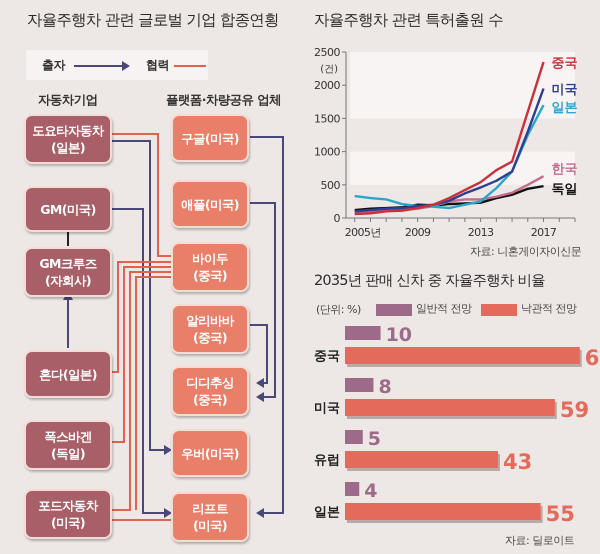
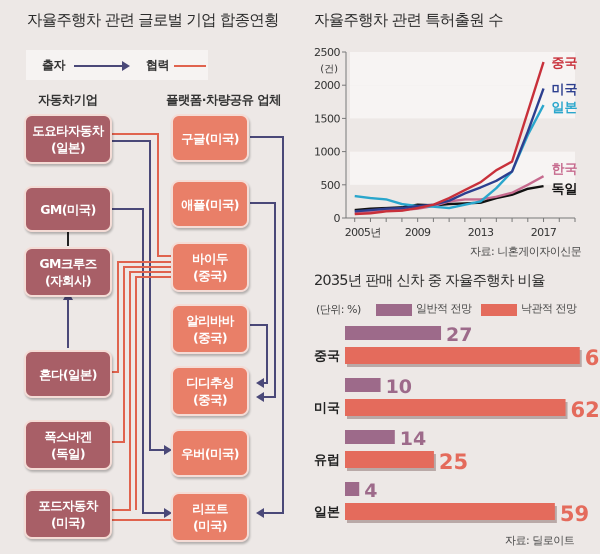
2035년 판매 신차 중 자율주행차 비율/일반적 전망/중국: 10 -> 27
2035년 판매 신차 중 자율주행차 비율/일반적 전망/미국: 8 -> 10
2035년 판매 신차 중 자율주행차 비율/낙관적 전망/미국: 59 -> 62
2035년 판매 신차 중 자율주행차 비율/일반적 전망/유럽: 5 -> 14
2035년 판매 신차 중 자율주행차 비율/낙관적 전망/유럽: 43 -> 25
2035년 판매 신차 중 자율주행차 비율/낙관적 전망/일본: 55 -> 59
